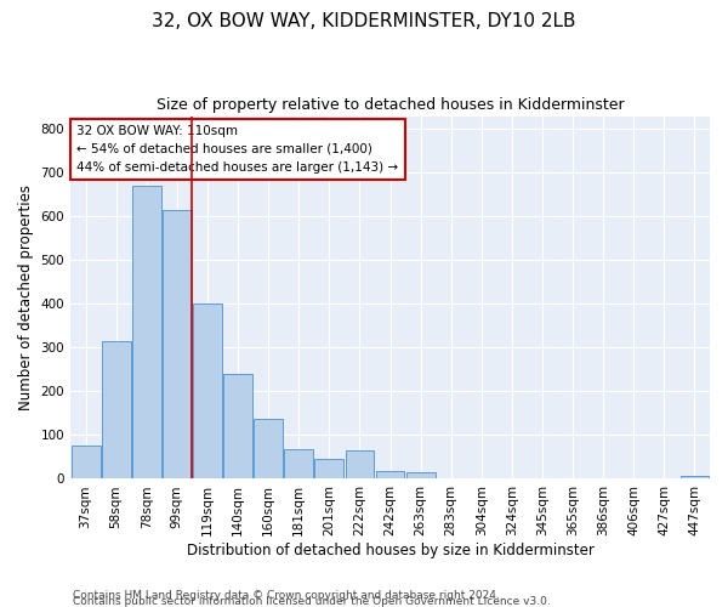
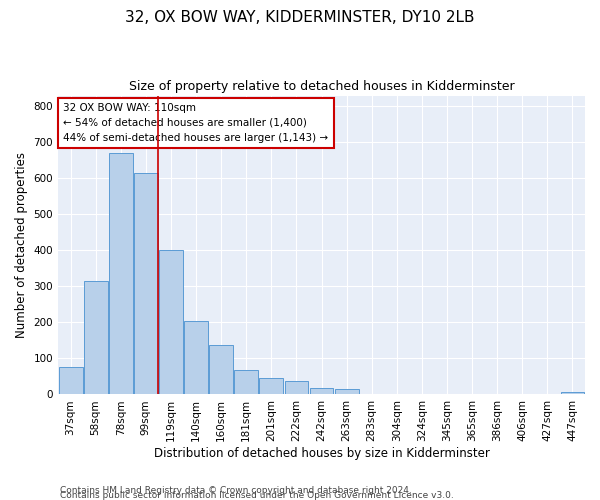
140sqm: 240 -> 205
222sqm: 65 -> 37
